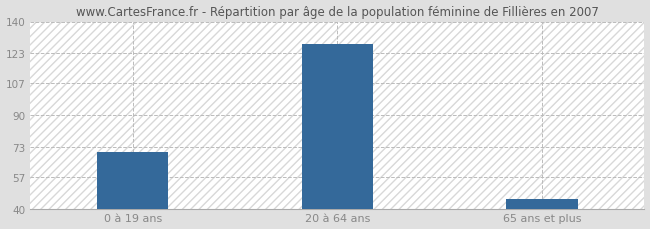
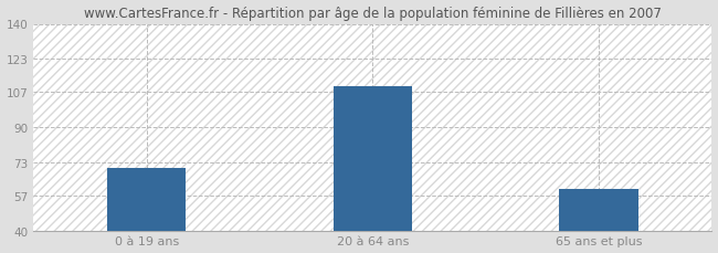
20 à 64 ans: 128 -> 110
65 ans et plus: 45 -> 60
